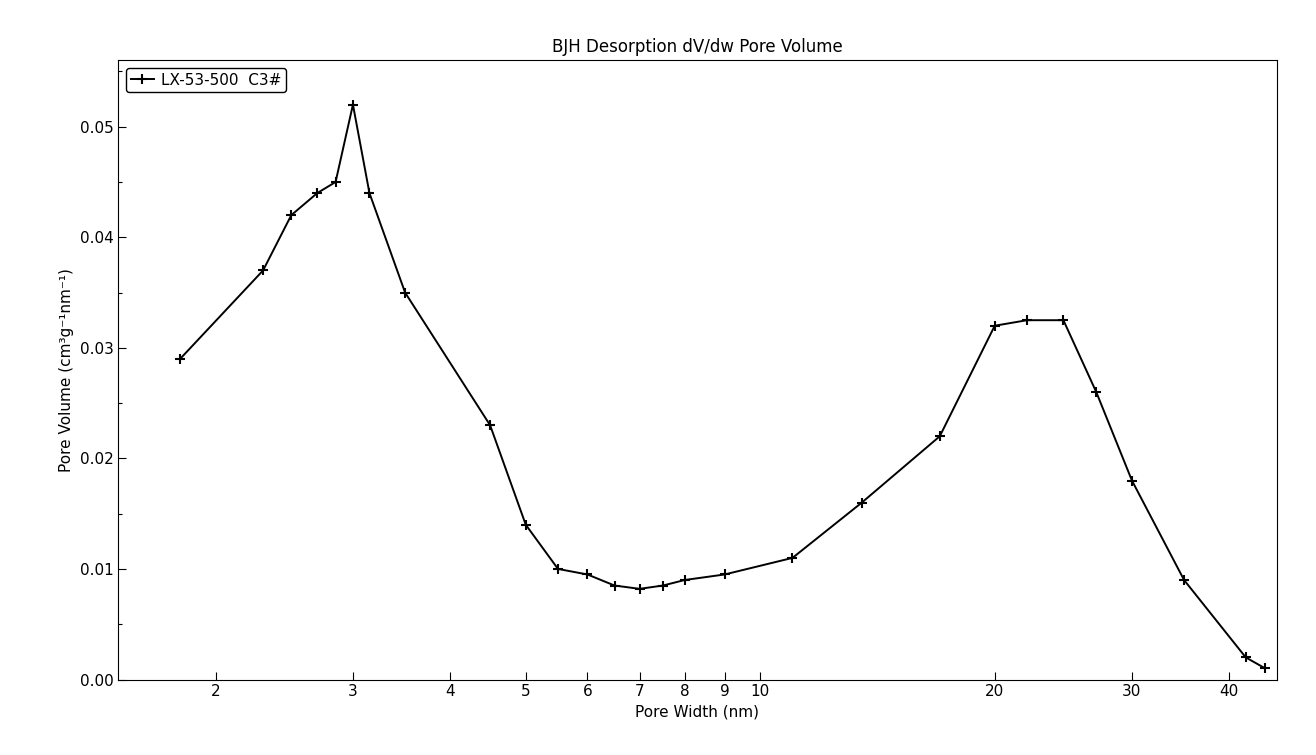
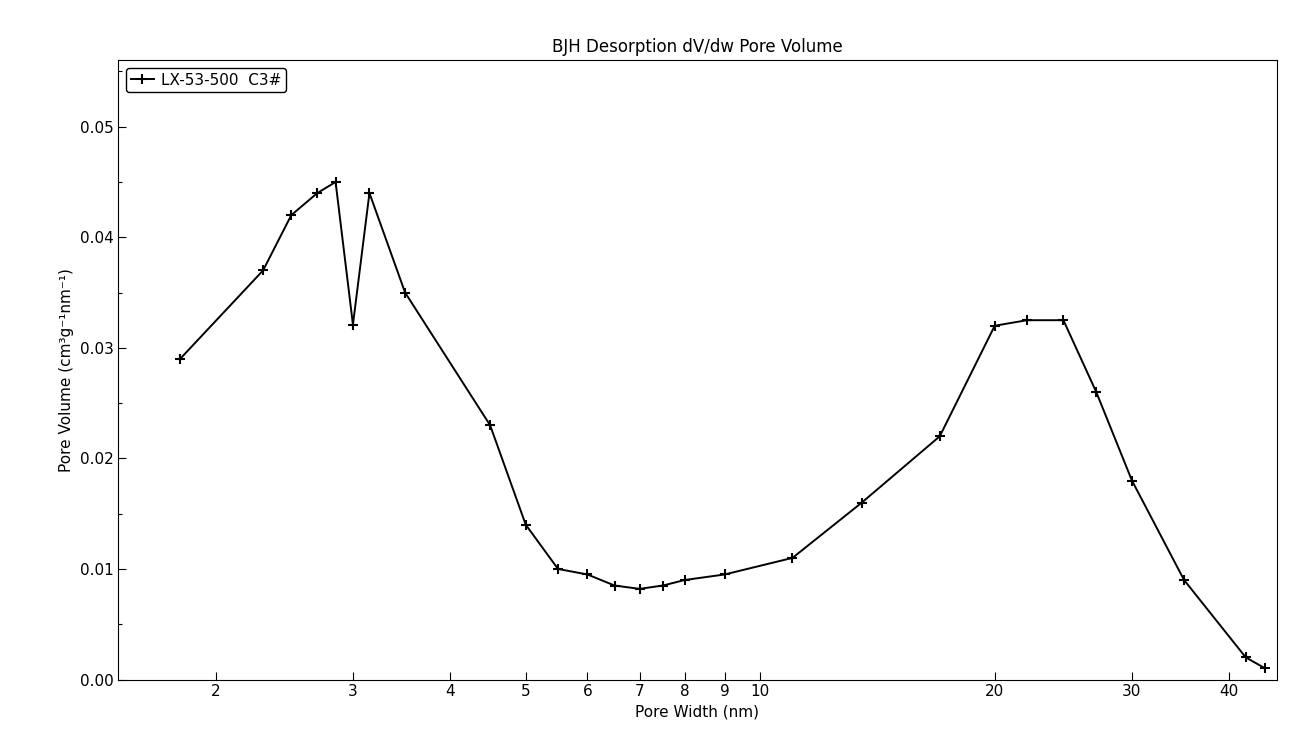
3: 0.0520 -> 0.0321
